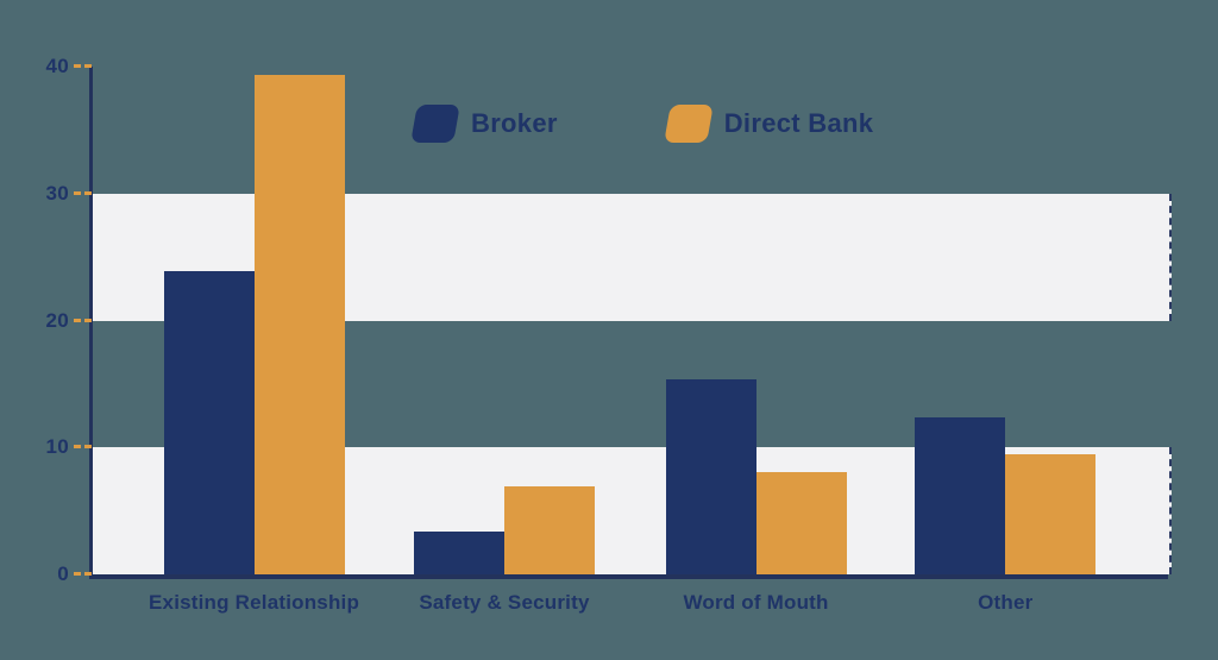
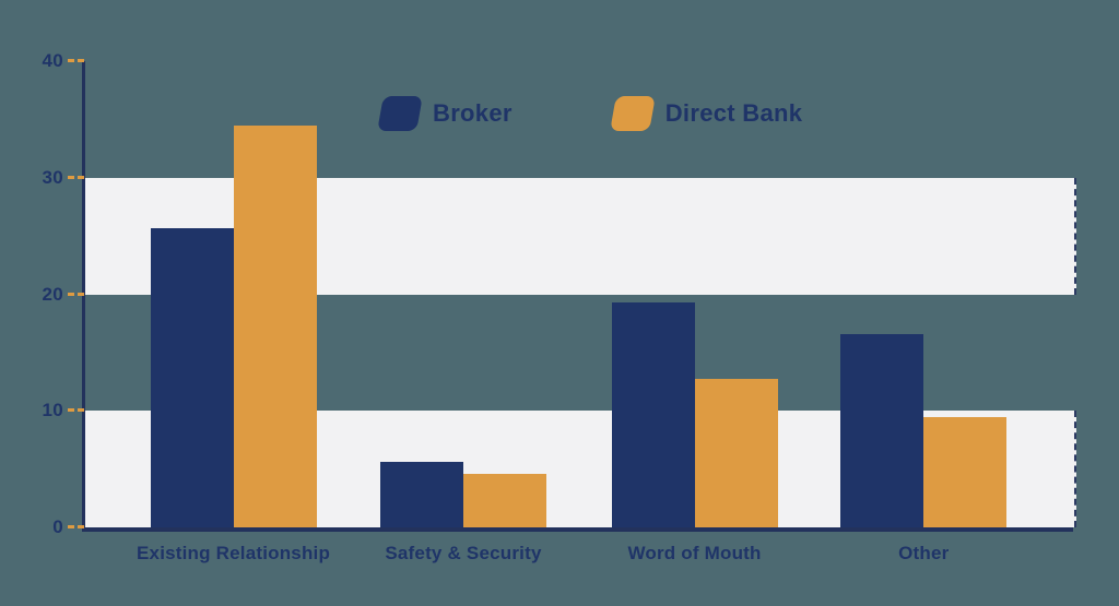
Broker/Existing Relationship: 23.9 -> 25.7
Direct Bank/Existing Relationship: 39.3 -> 34.5
Broker/Safety & Security: 3.4 -> 5.6
Direct Bank/Safety & Security: 6.9 -> 4.6
Broker/Word of Mouth: 15.4 -> 19.3
Direct Bank/Word of Mouth: 8.1 -> 12.7
Broker/Other: 12.4 -> 16.6
